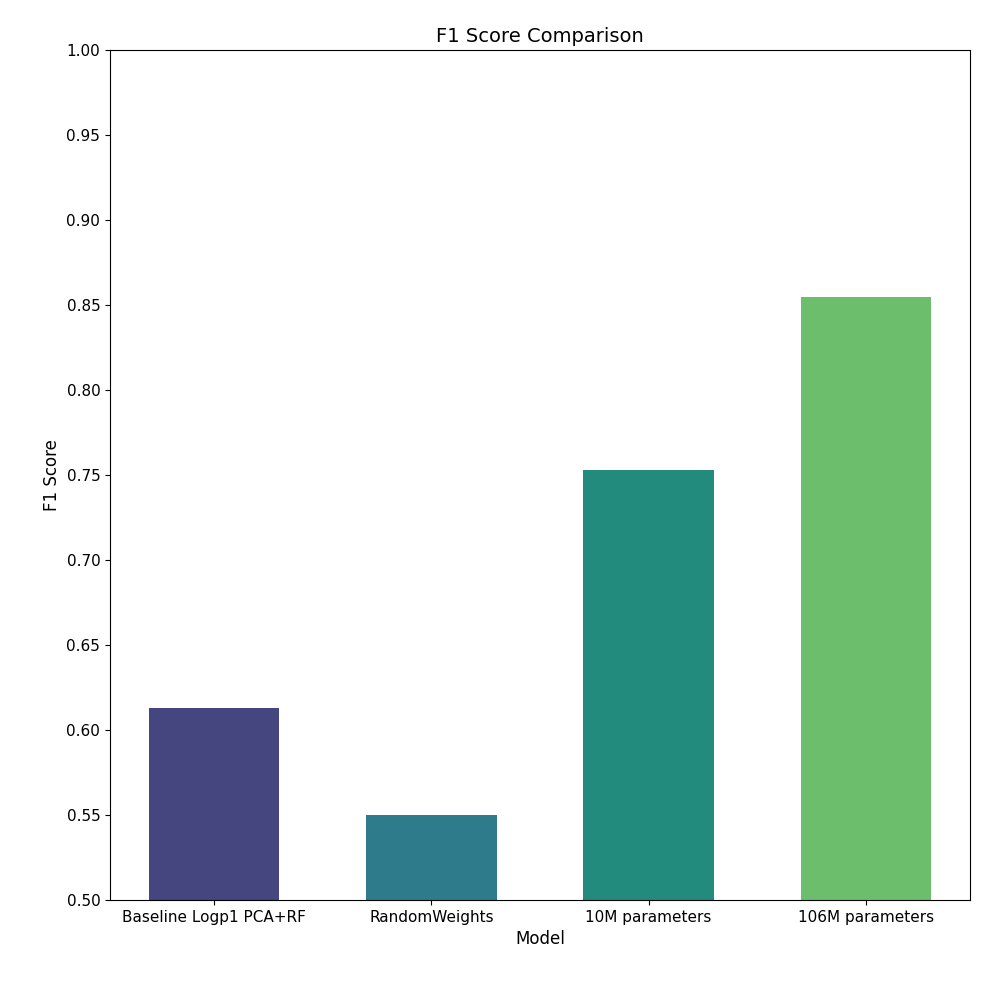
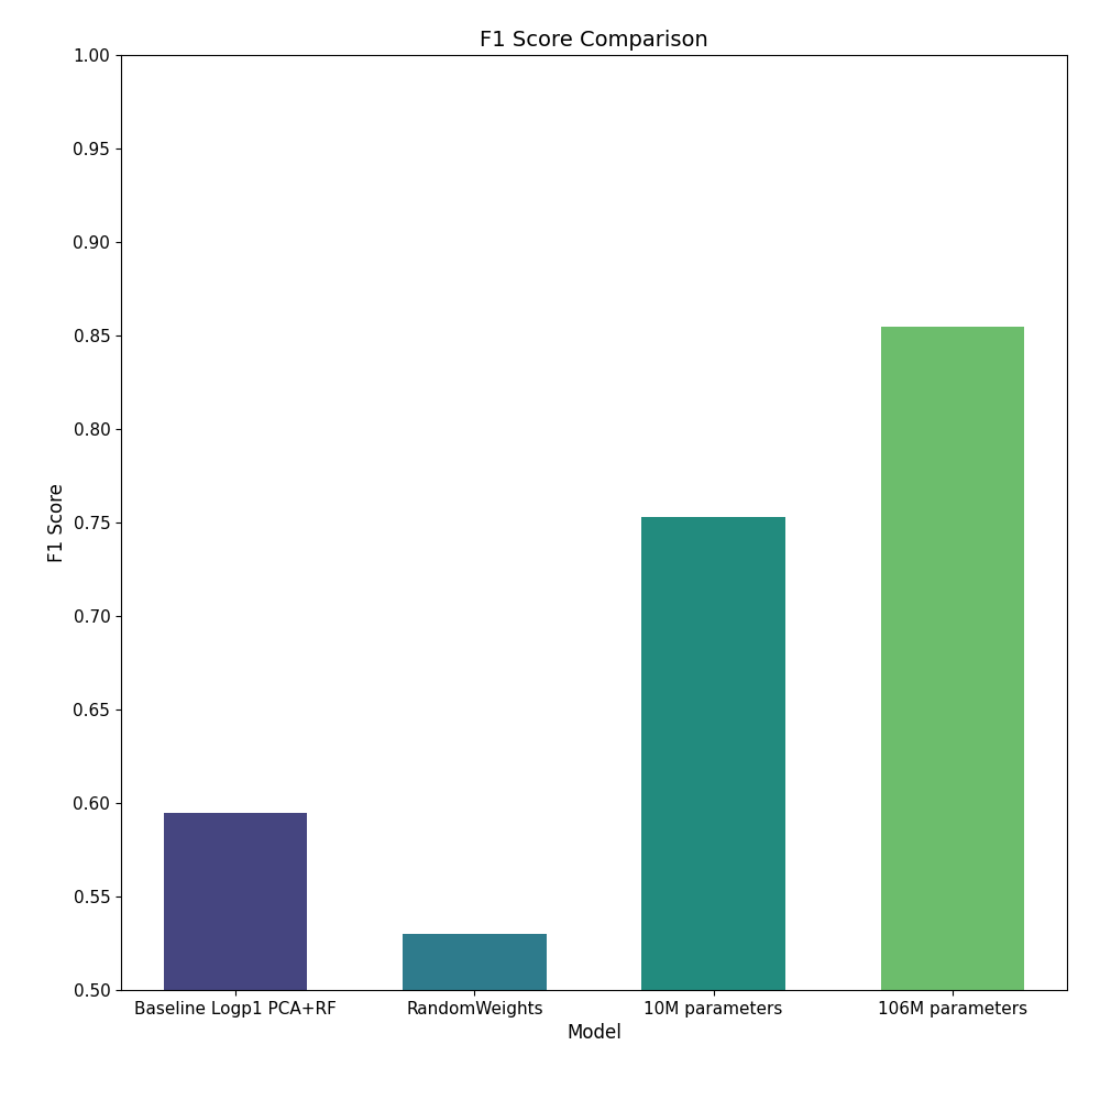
Baseline Logp1 PCA+RF: 0.613 -> 0.595
RandomWeights: 0.550 -> 0.530
